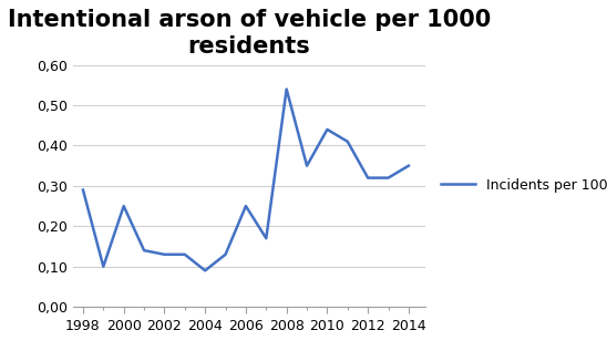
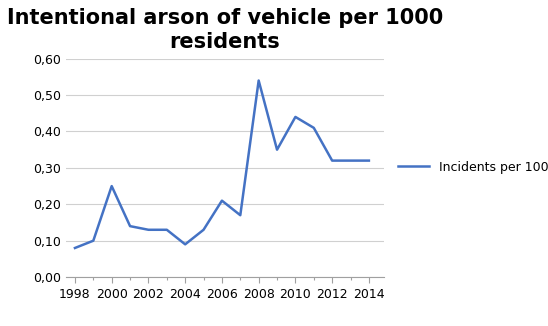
1998: 0,29 -> 0,08
2006: 0,25 -> 0,21
2014: 0,35 -> 0,32
